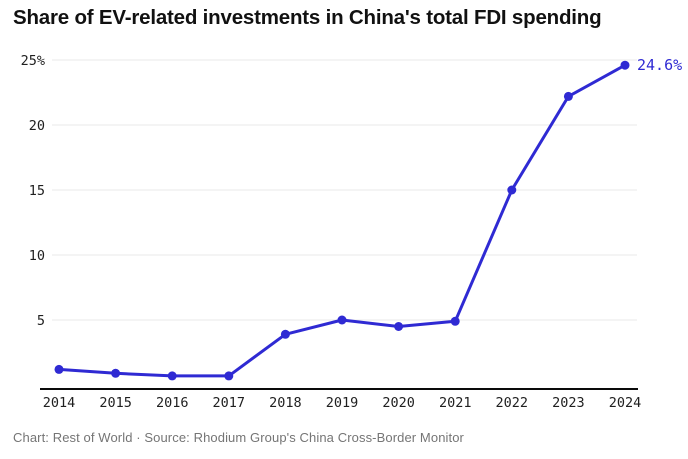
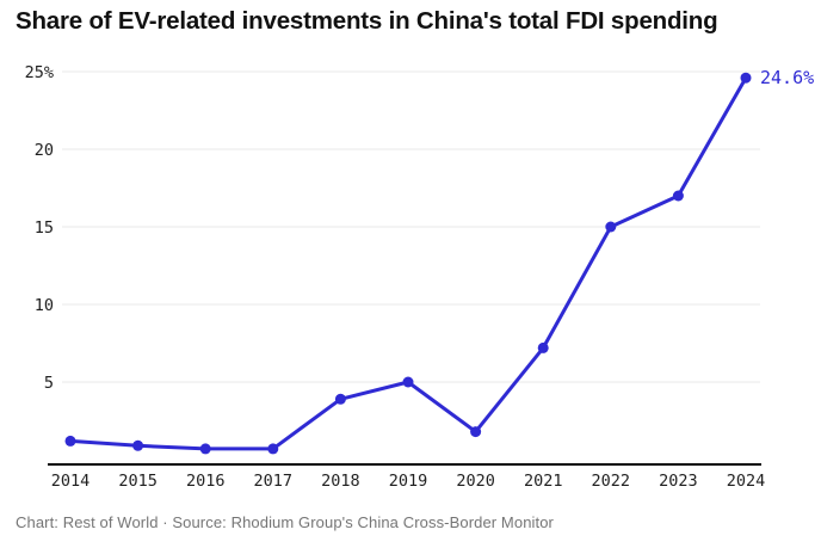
2020: 4.5% -> 1.8%
2021: 4.9% -> 7.2%
2023: 22.2% -> 17.0%
